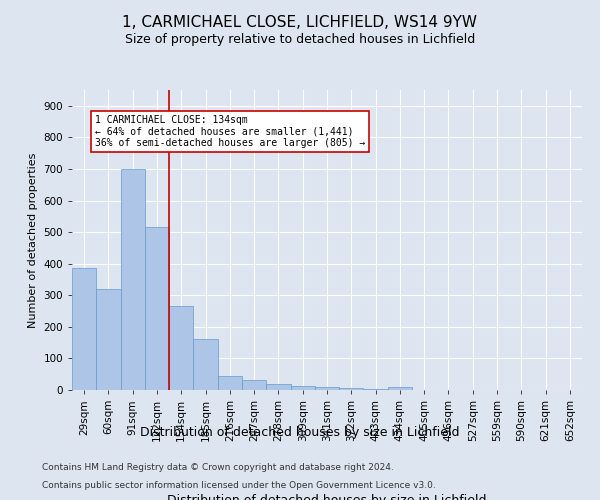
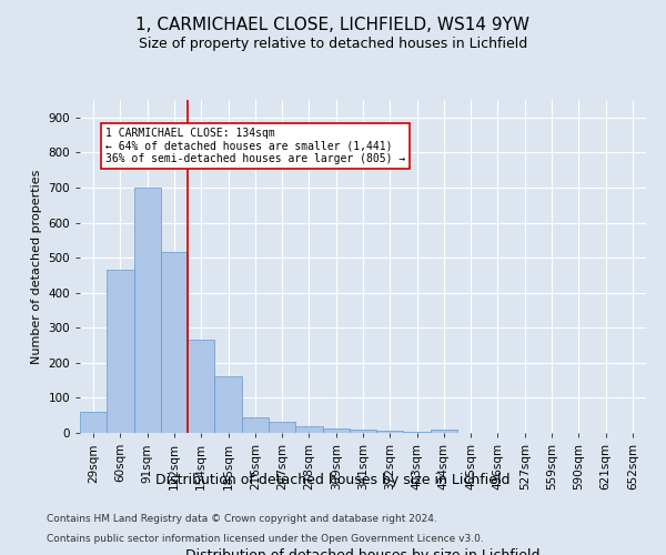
29sqm: 385 -> 60
60sqm: 320 -> 465
